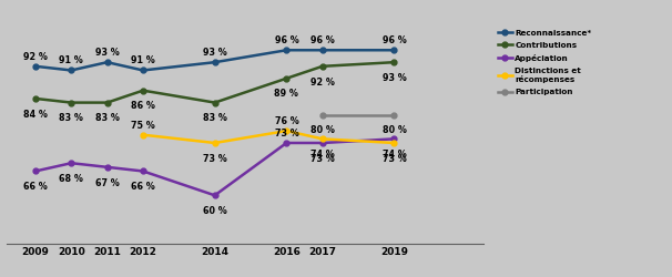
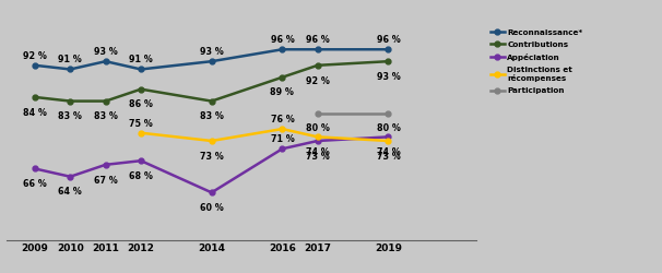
Appéciation/2010: 68 -> 64
Appéciation/2012: 66 -> 68
Appéciation/2016: 73 -> 71
